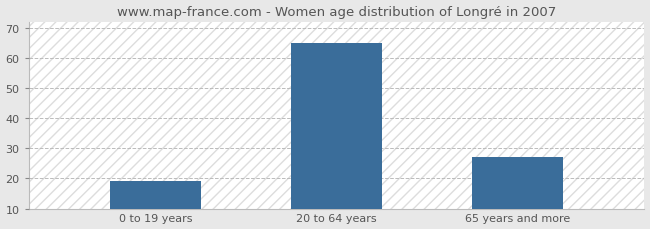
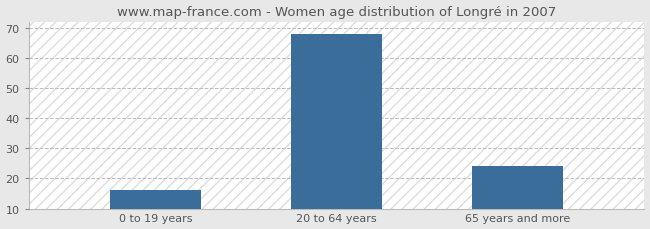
0 to 19 years: 19 -> 16
20 to 64 years: 65 -> 68
65 years and more: 27 -> 24
